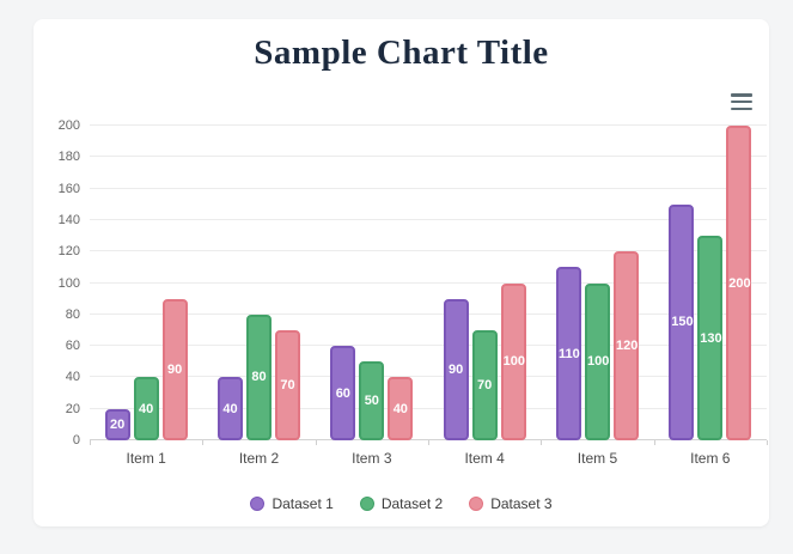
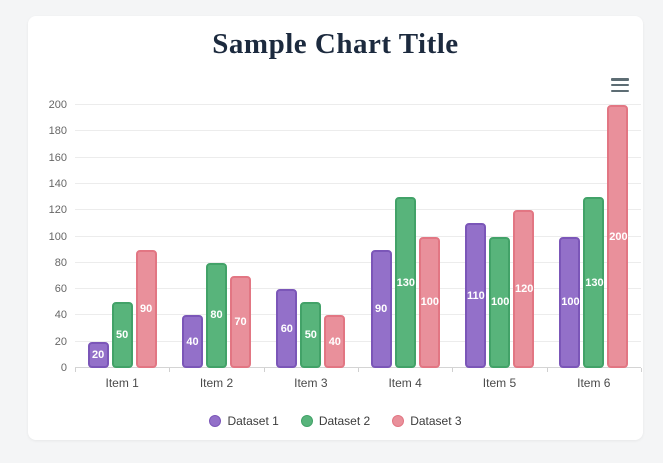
Dataset 2/Item 1: 40 -> 50
Dataset 2/Item 4: 70 -> 130
Dataset 1/Item 6: 150 -> 100
